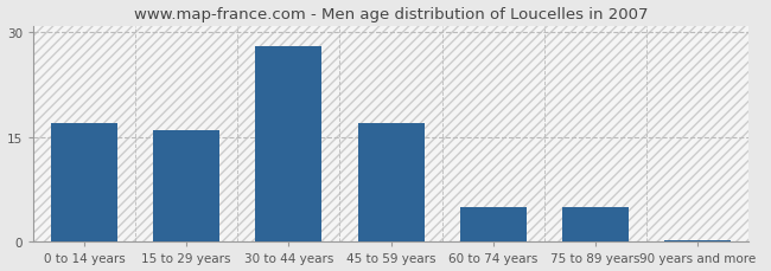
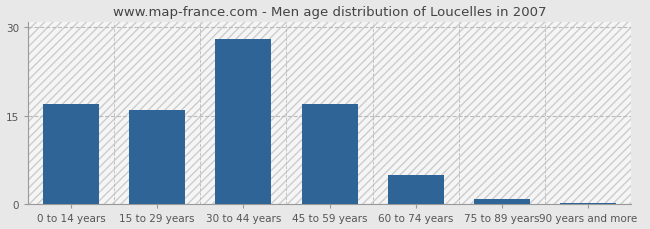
75 to 89 years: 5.0 -> 1.0
